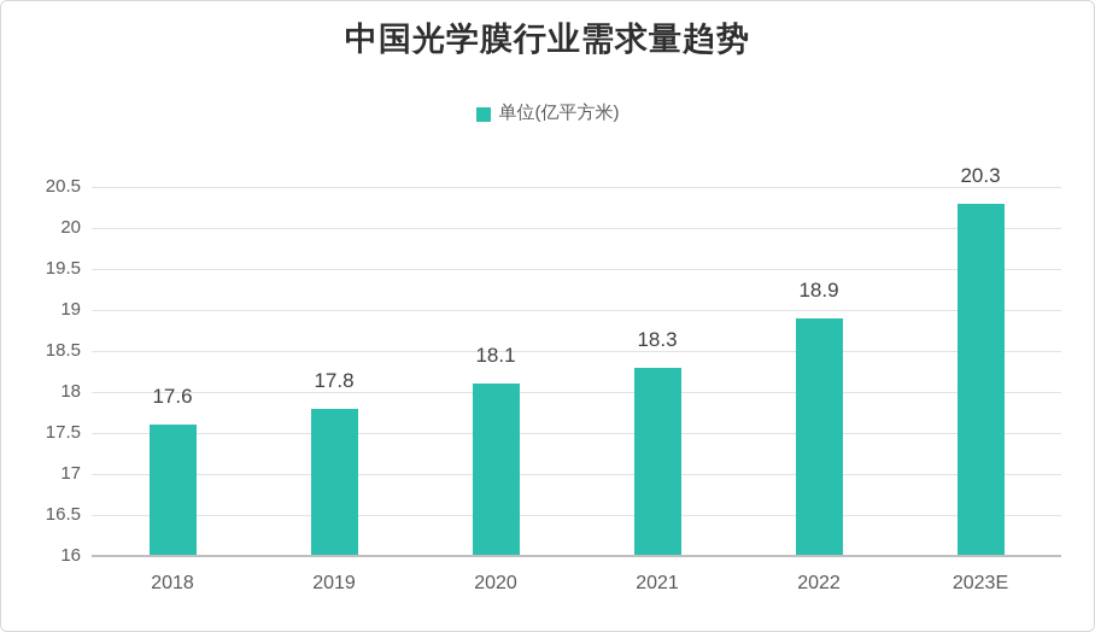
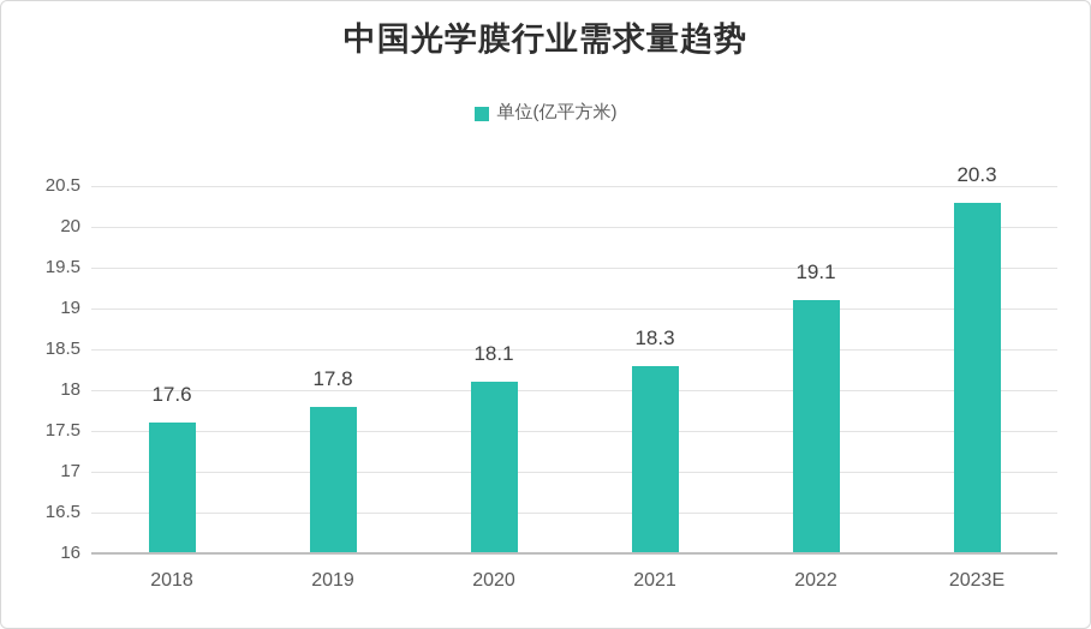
2022: 18.9 -> 19.1
